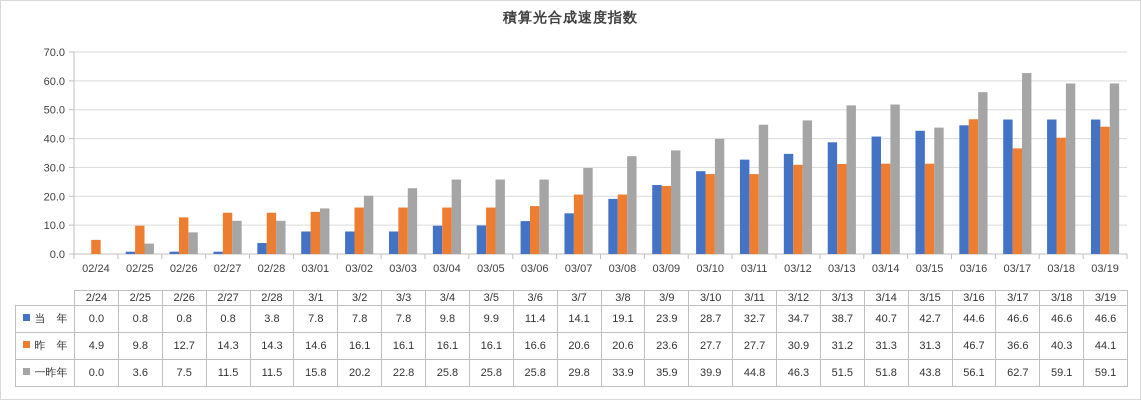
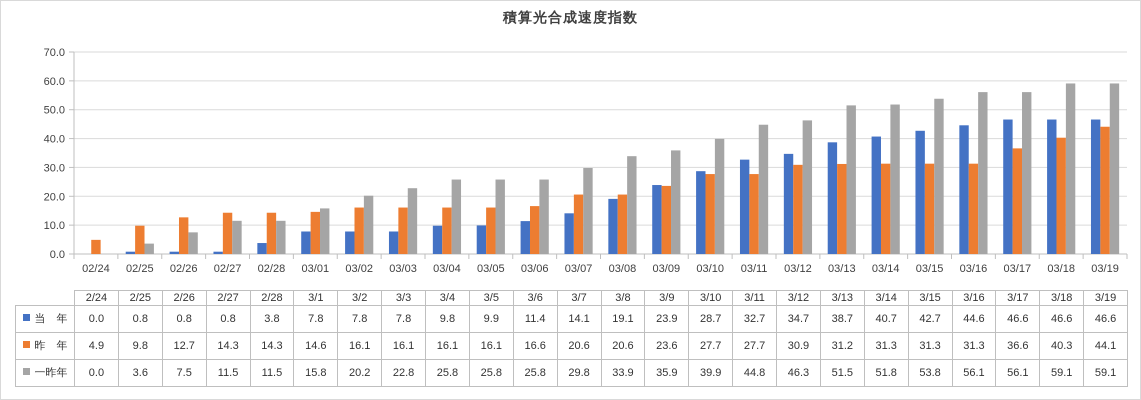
一昨年/03/15: 43.8 -> 53.8
昨 年/03/16: 46.7 -> 31.3
一昨年/03/17: 62.7 -> 56.1
